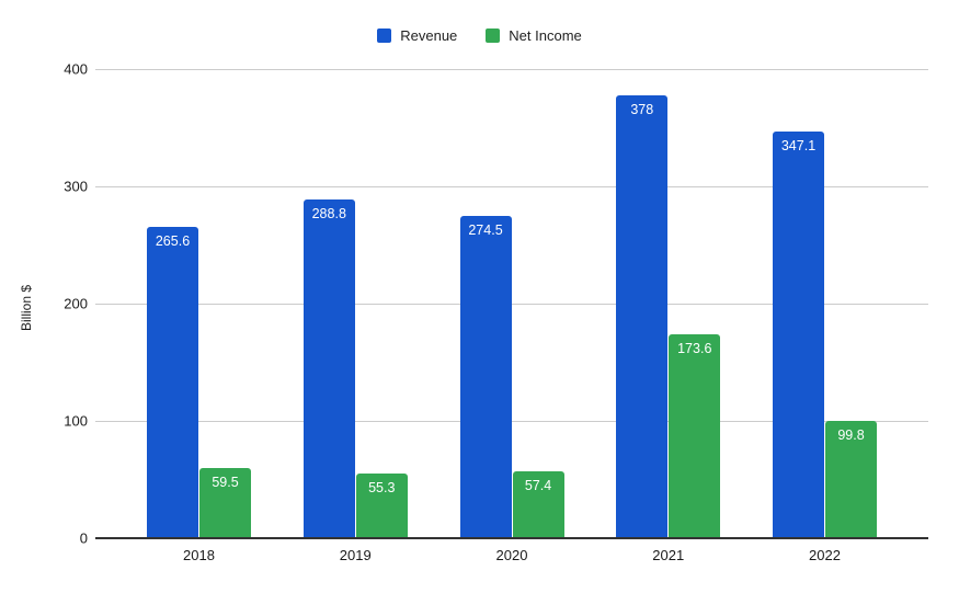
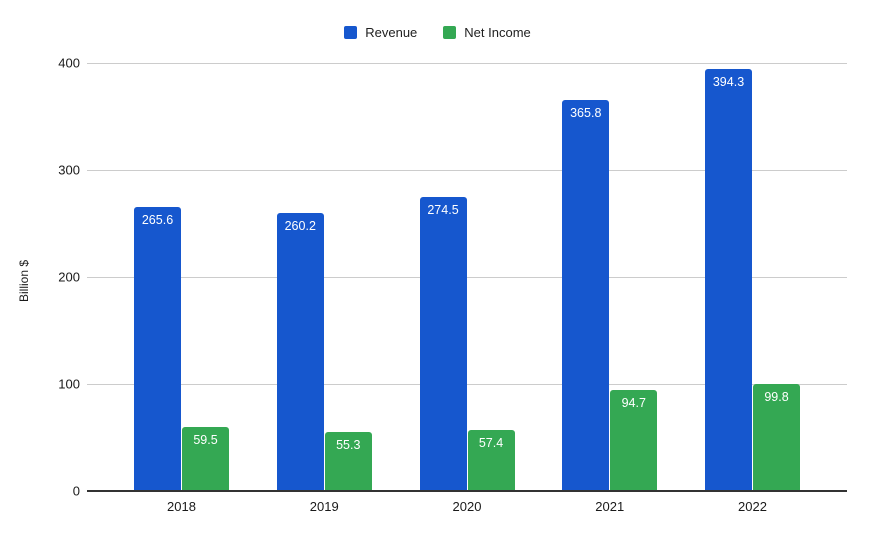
Revenue/2019: 288.8 -> 260.2
Revenue/2021: 378 -> 365.8
Net Income/2021: 173.6 -> 94.7
Revenue/2022: 347.1 -> 394.3
